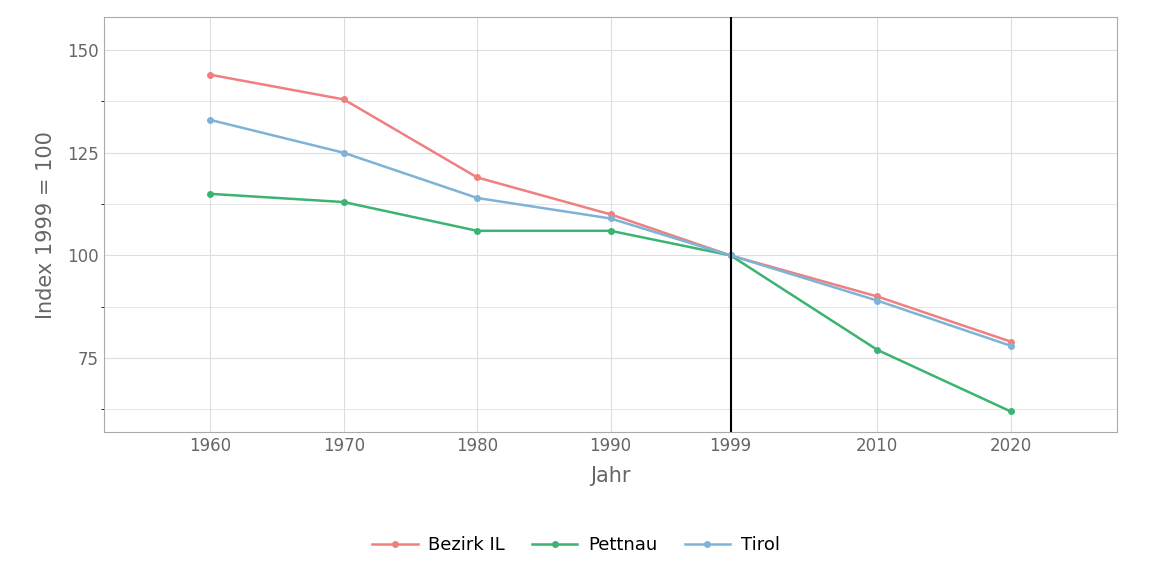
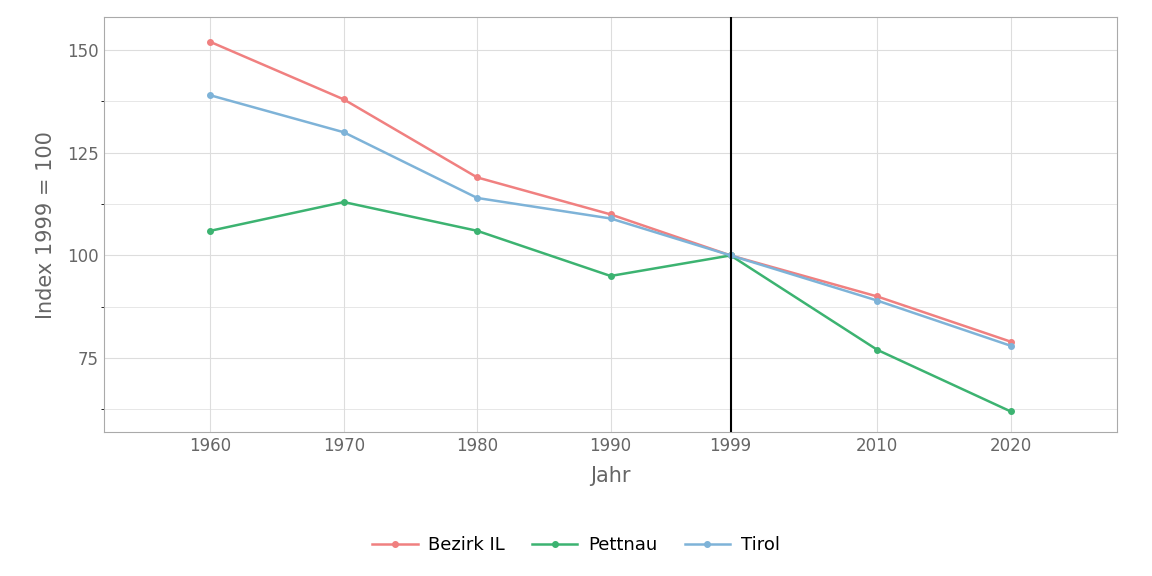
Bezirk IL/1960: 144 -> 152
Pettnau/1960: 115 -> 106
Tirol/1960: 133 -> 139
Tirol/1970: 125 -> 130
Pettnau/1990: 106 -> 95
